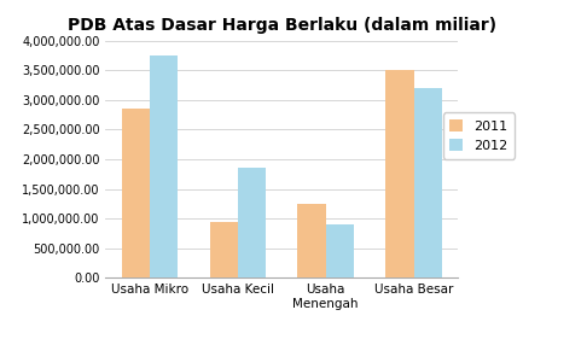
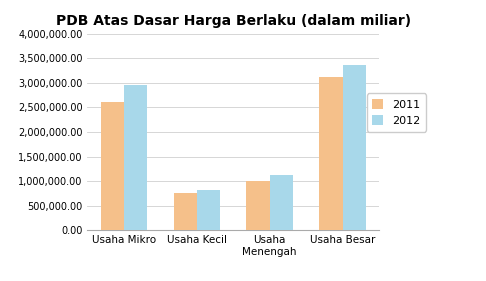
2011/Usaha Mikro: 2,850,000 -> 2,610,000
2012/Usaha Mikro: 3,750,000 -> 2,950,000
2011/Usaha Kecil: 950,000 -> 770,000
2012/Usaha Kecil: 1,850,000 -> 830,000
2011/Usaha Menengah: 1,250,000 -> 1,010,000
2012/Usaha Menengah: 900,000 -> 1,140,000
2011/Usaha Besar: 3,500,000 -> 3,120,000
2012/Usaha Besar: 3,200,000 -> 3,370,000
